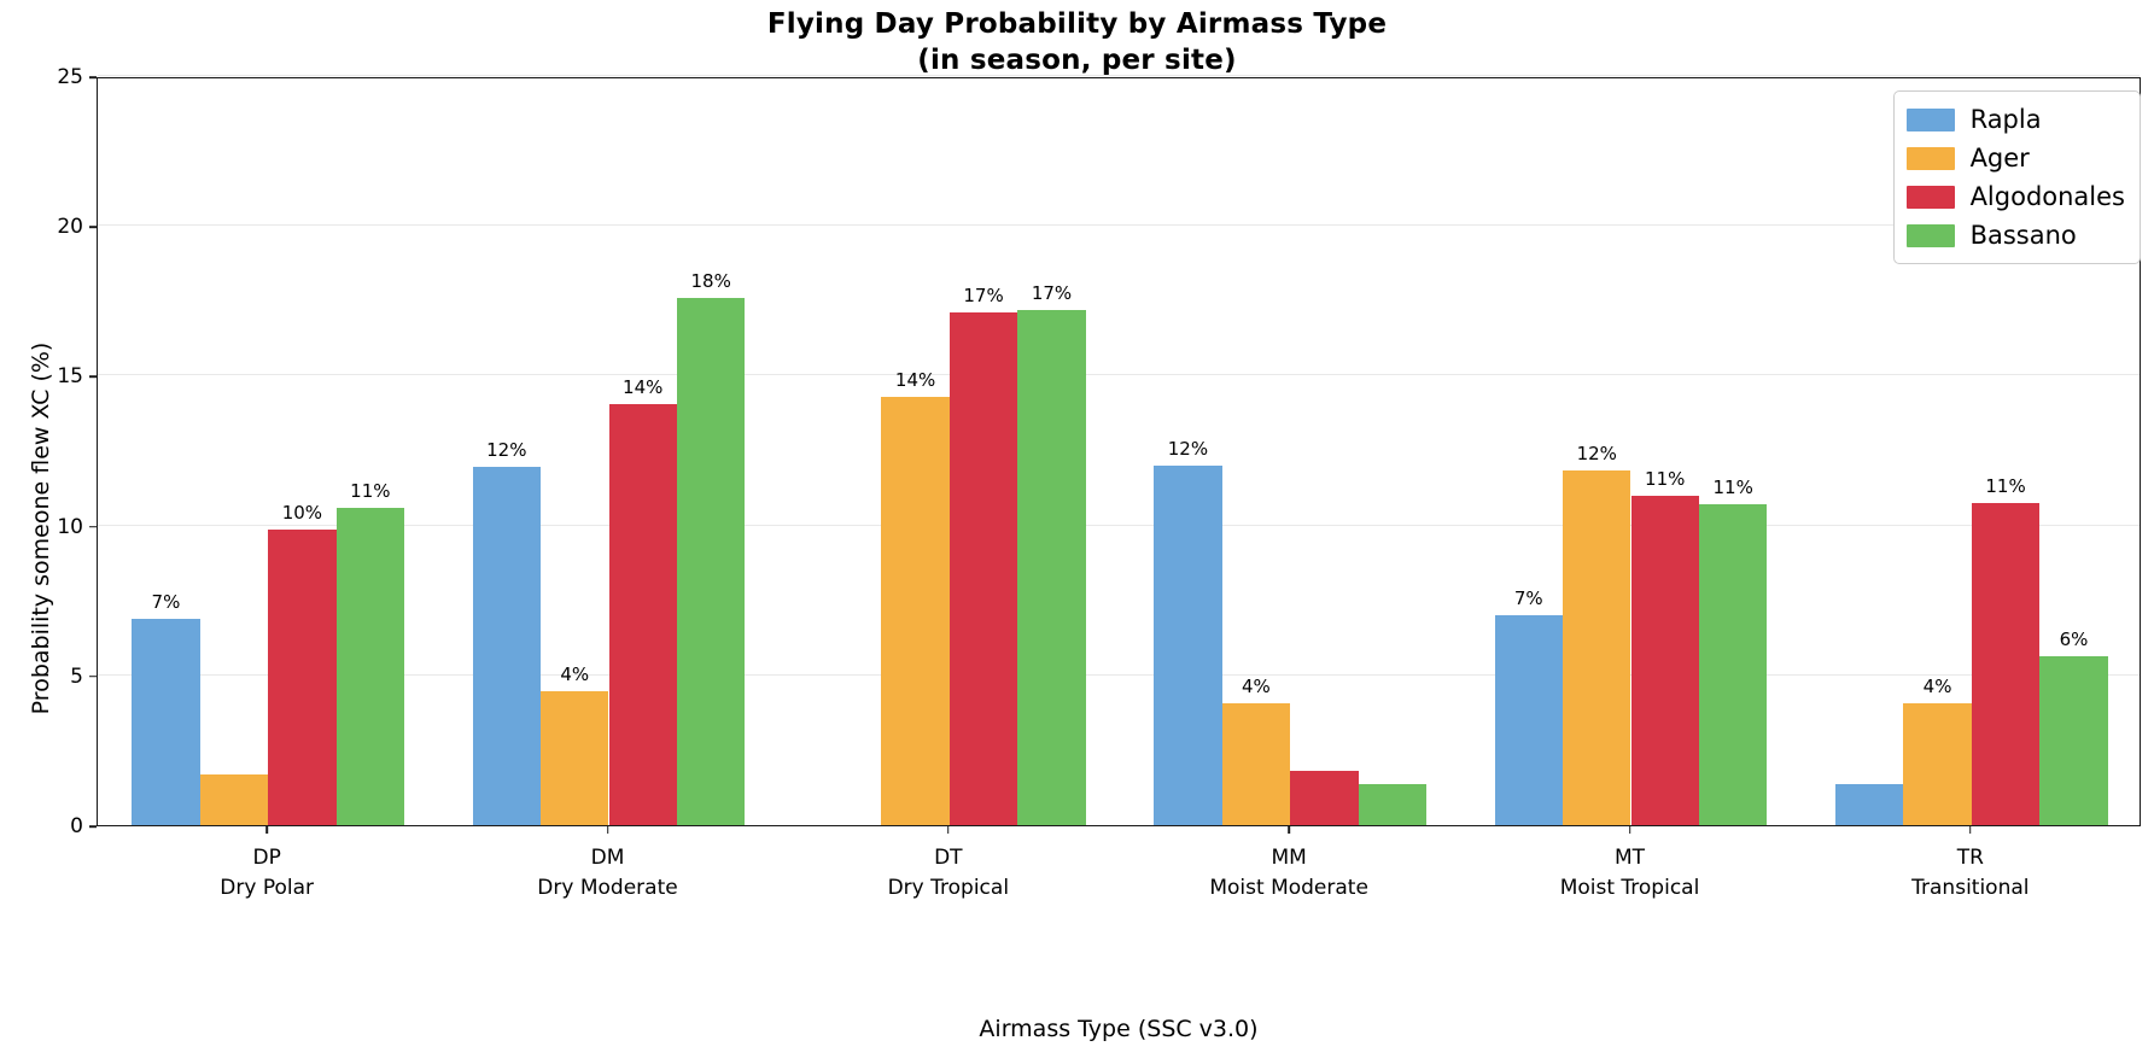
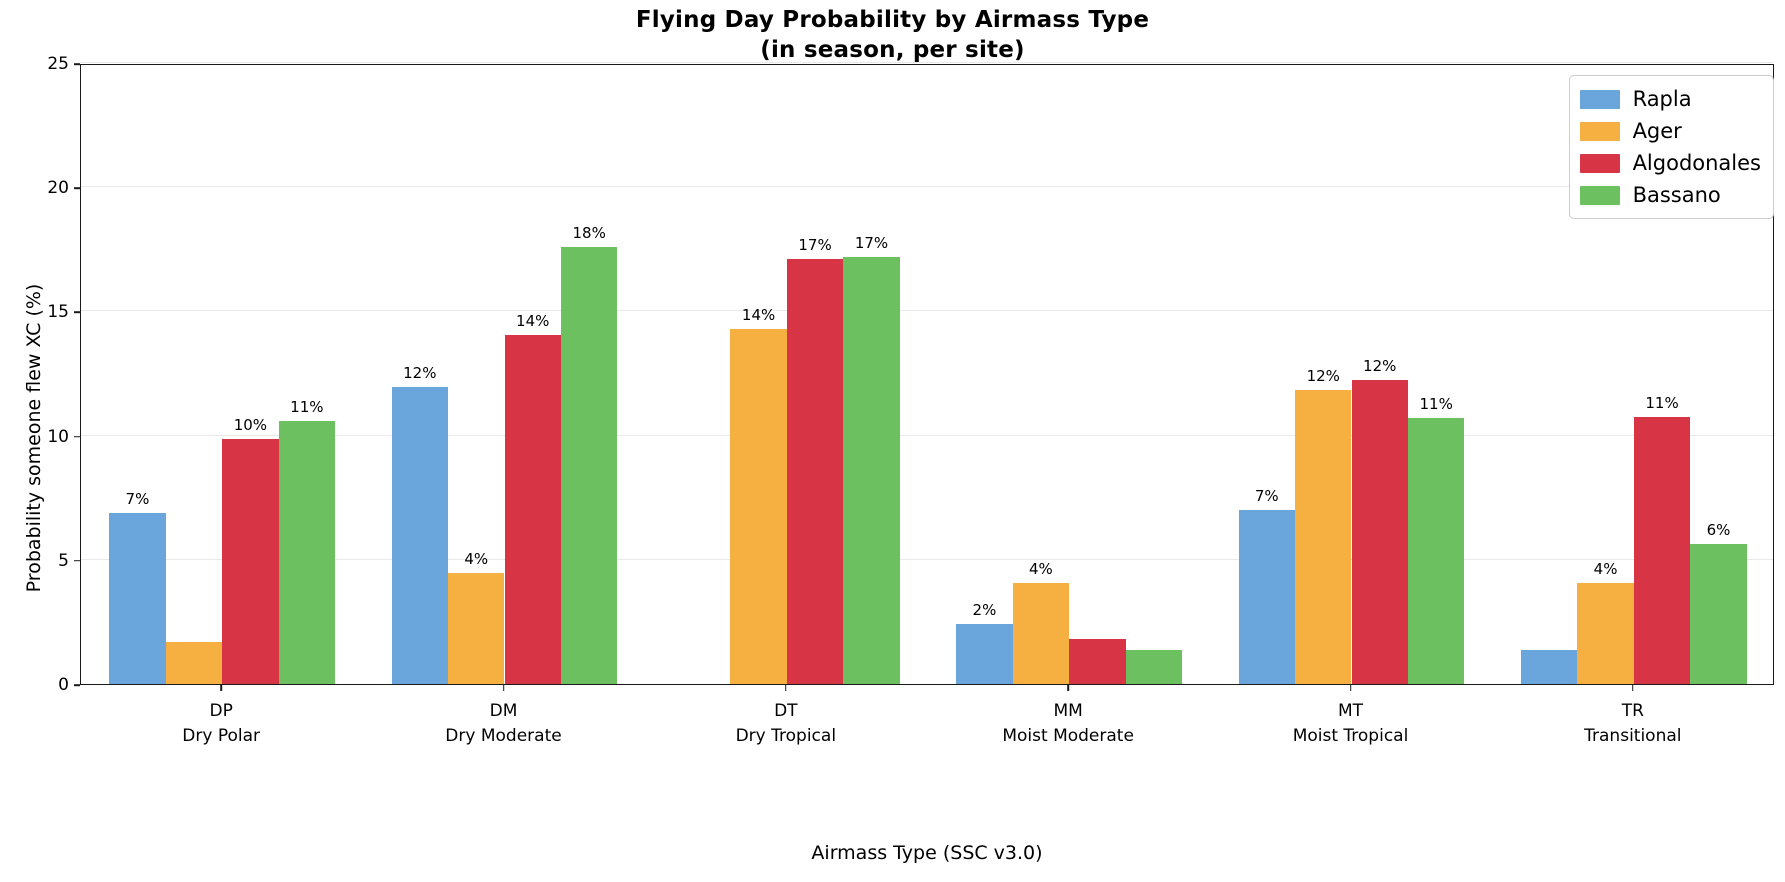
Rapla/MM: 12% -> 2%
Algodonales/MT: 11% -> 12%
